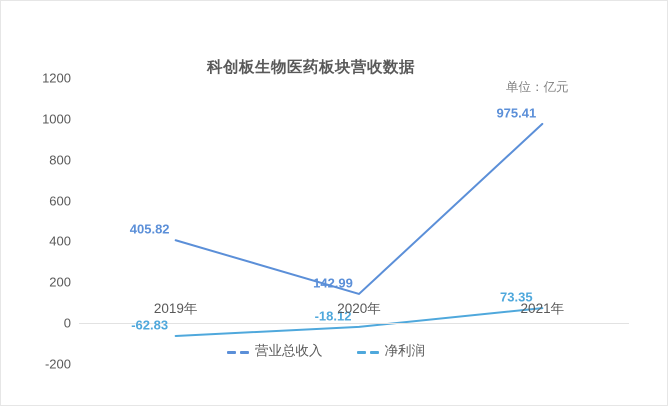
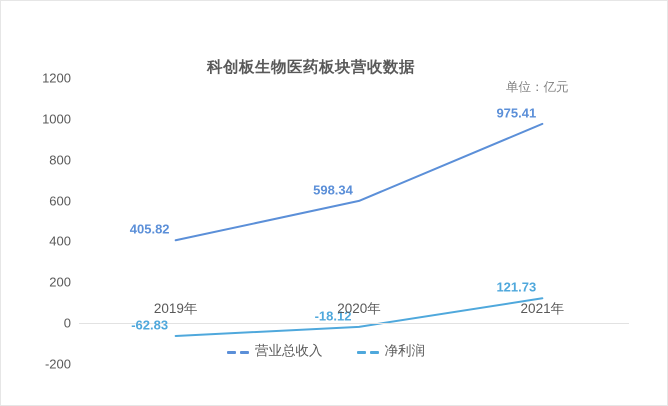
营业总收入/2020年: 142.99 -> 598.34
净利润/2021年: 73.35 -> 121.73
